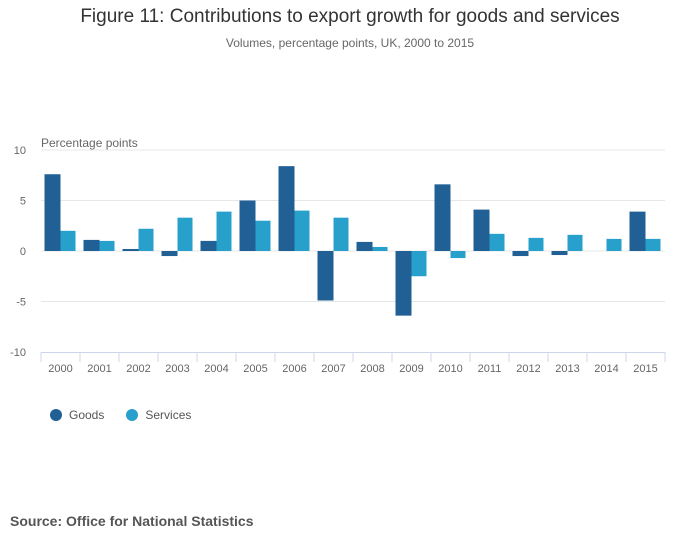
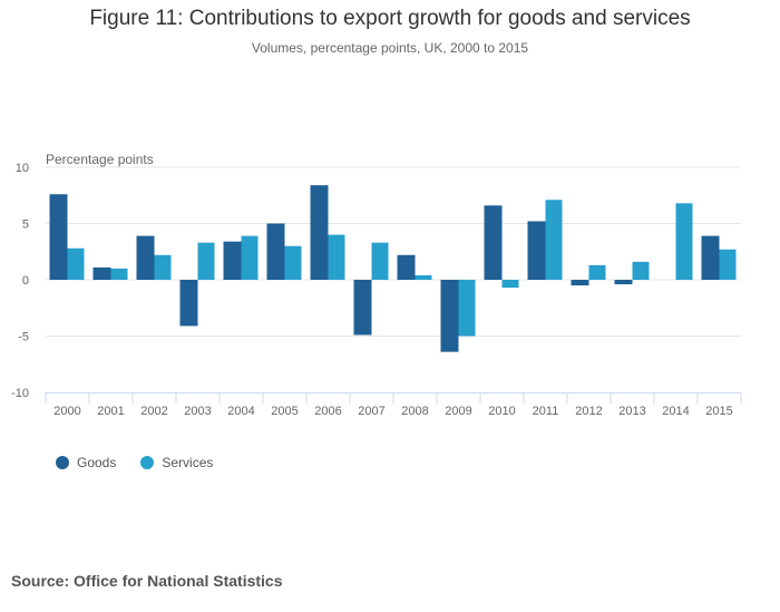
Services/2000: 2.0 -> 2.8
Goods/2002: 0.2 -> 3.9
Goods/2003: -0.5 -> -4.1
Goods/2004: 1.0 -> 3.4
Goods/2008: 0.9 -> 2.2
Services/2009: -2.5 -> -5.0
Goods/2011: 4.1 -> 5.2
Services/2011: 1.7 -> 7.1
Services/2014: 1.2 -> 6.8
Services/2015: 1.2 -> 2.7
